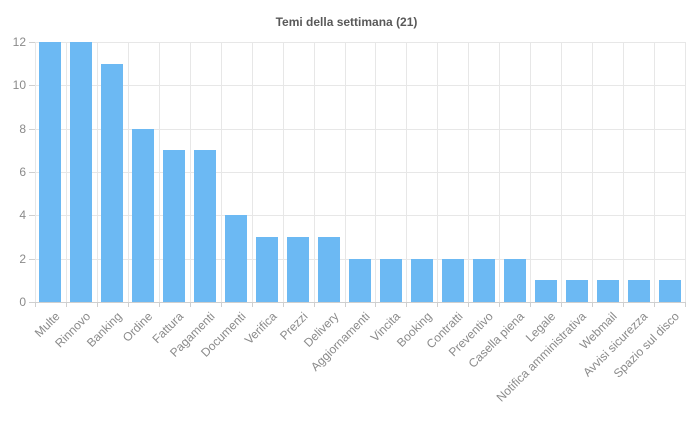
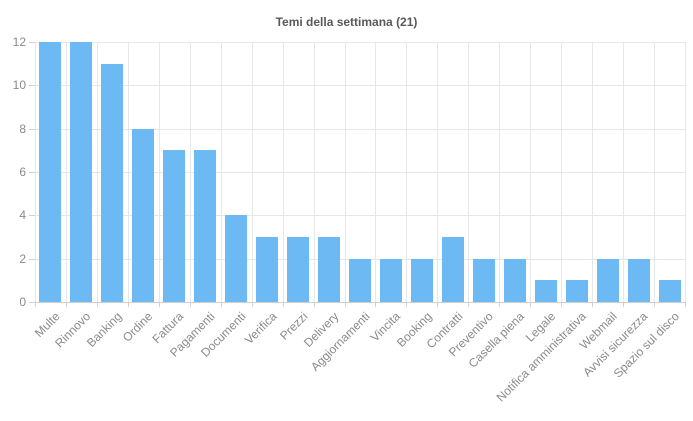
Contratti: 2 -> 3
Webmail: 1 -> 2
Avvisi sicurezza: 1 -> 2
